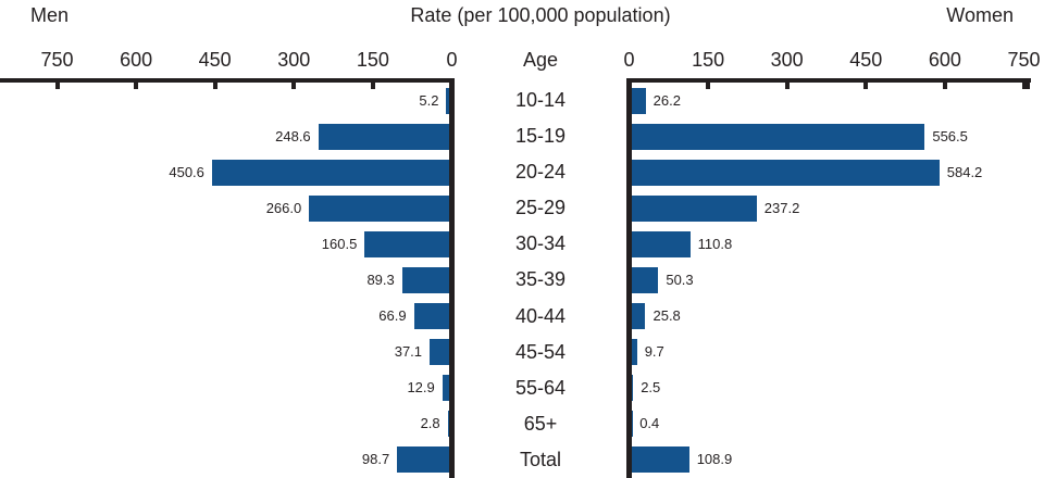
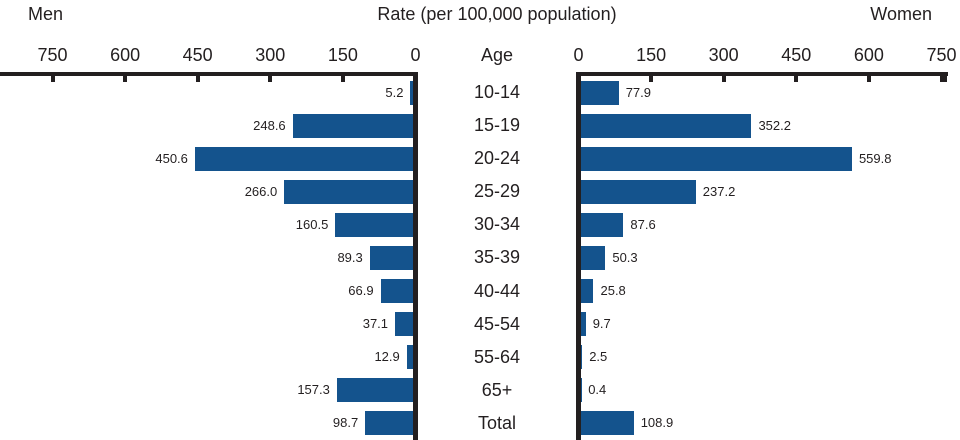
Women/10-14: 26.2 -> 77.9
Women/15-19: 556.5 -> 352.2
Women/20-24: 584.2 -> 559.8
Women/30-34: 110.8 -> 87.6
Men/65+: 2.8 -> 157.3
